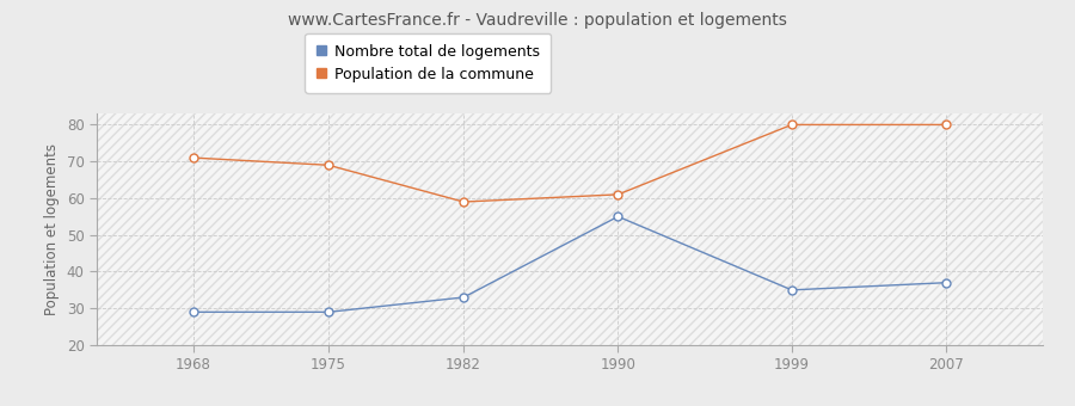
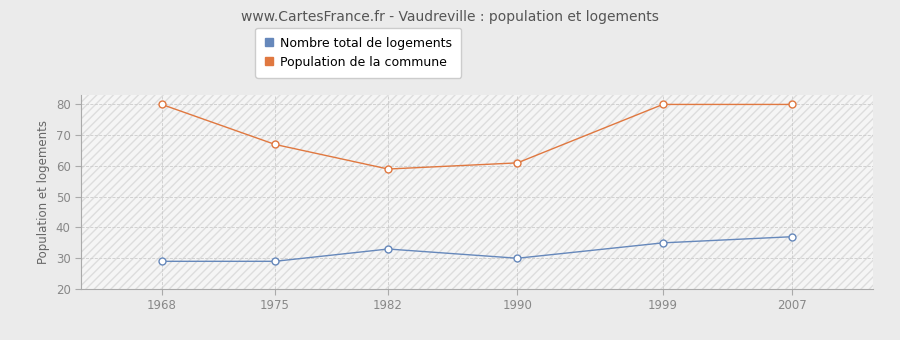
Population de la commune/1968: 71 -> 80
Population de la commune/1975: 69 -> 67
Nombre total de logements/1990: 55 -> 30
